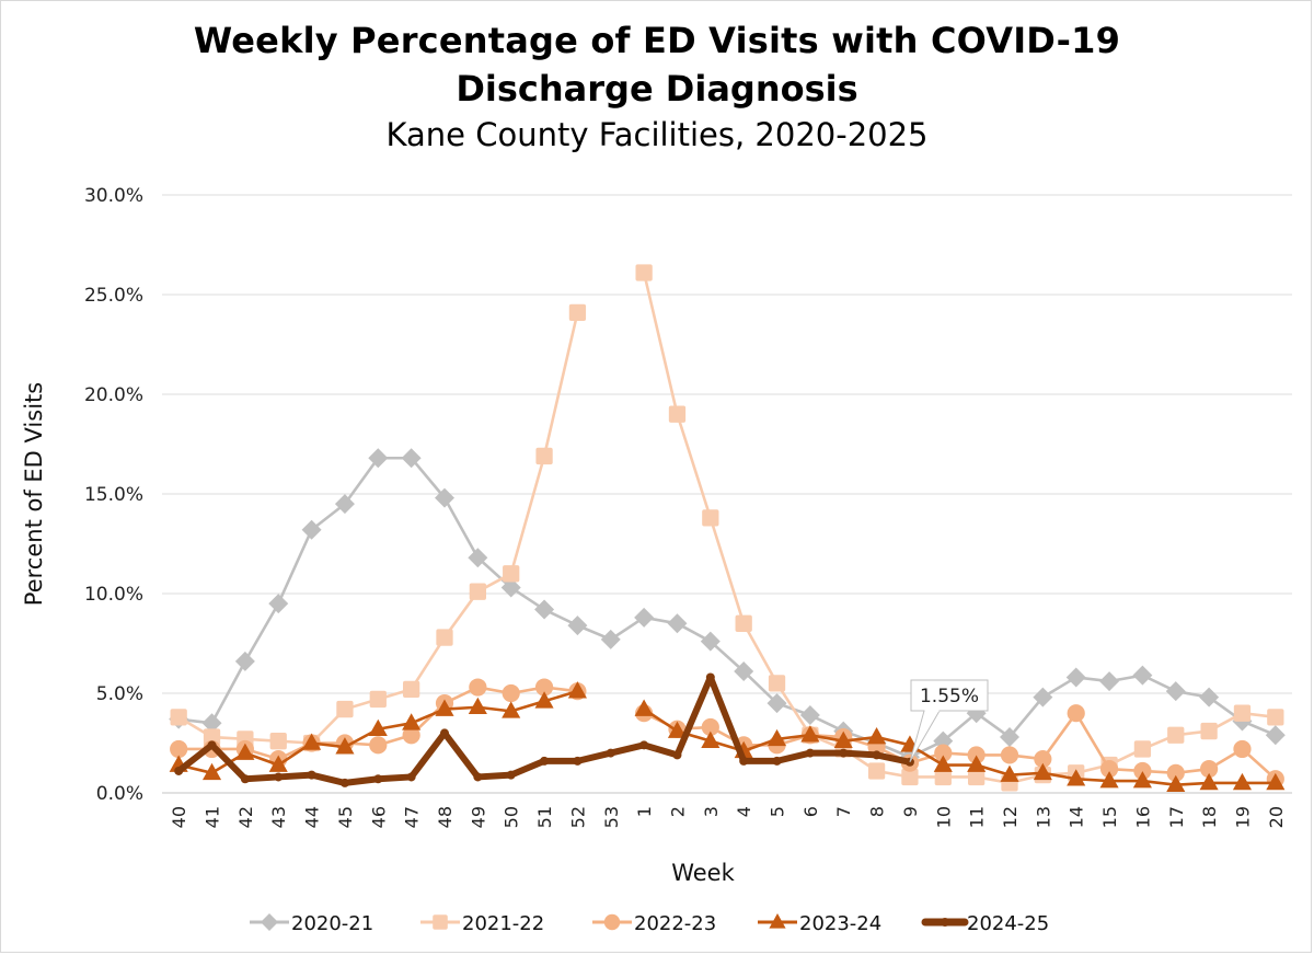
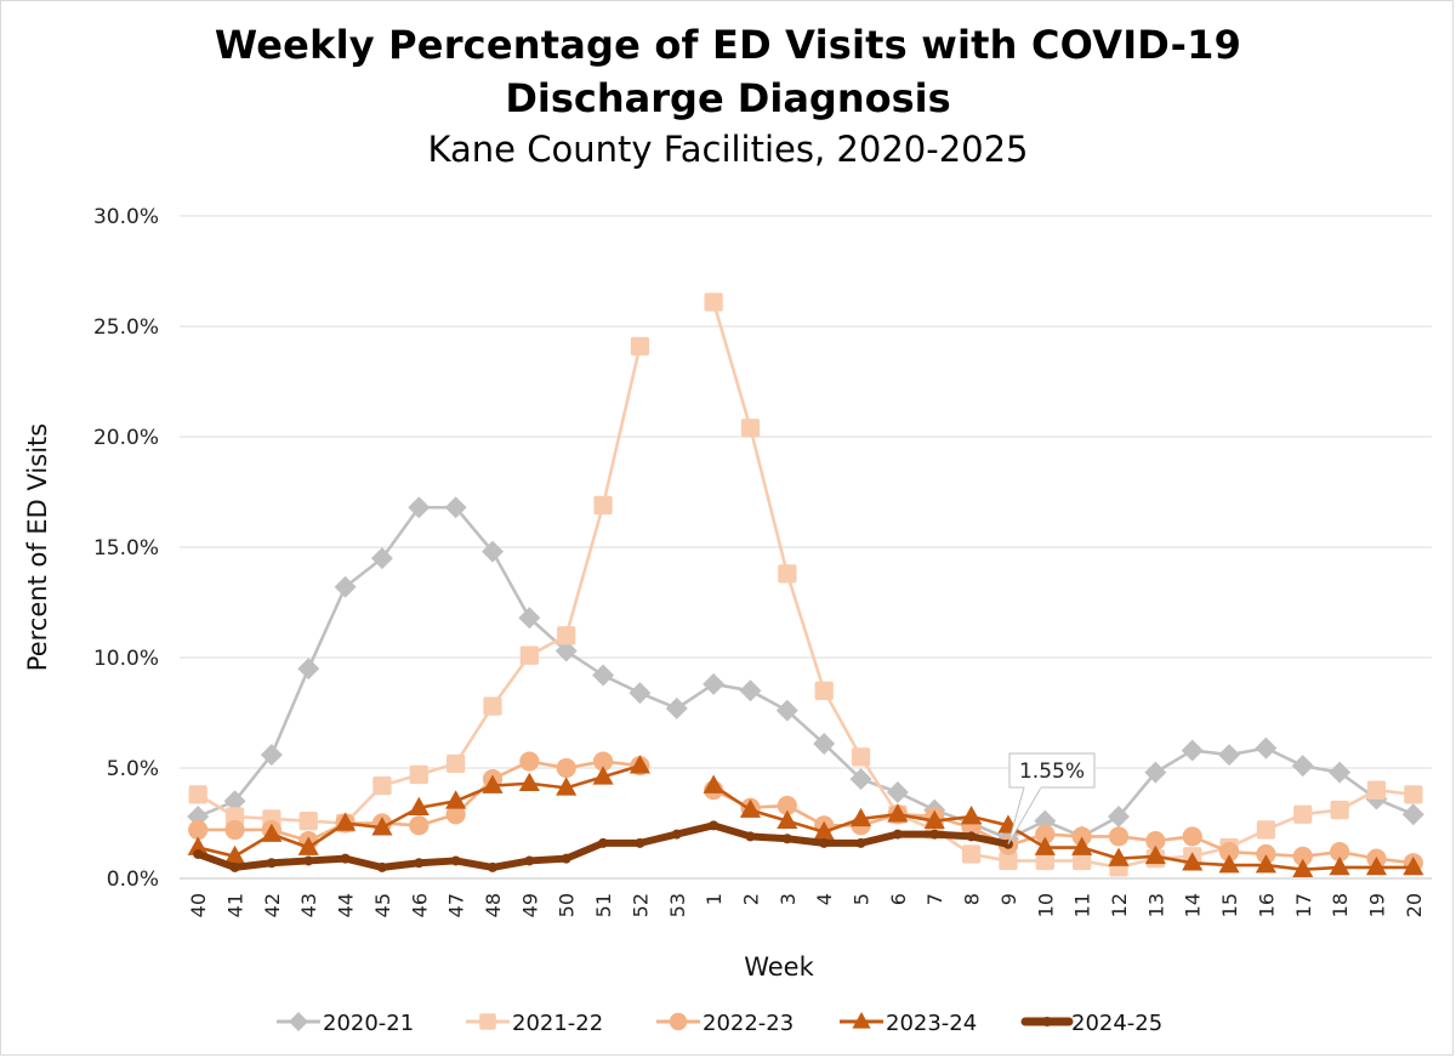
2020-21/40: 3.7% -> 2.8%
2024-25/41: 2.4% -> 0.5%
2020-21/42: 6.6% -> 5.6%
2024-25/48: 3.0% -> 0.5%
2021-22/2: 19.0% -> 20.4%
2024-25/3: 5.8% -> 1.8%
2020-21/11: 4.0% -> 1.9%
2022-23/14: 4.0% -> 1.9%
2022-23/19: 2.2% -> 0.9%
